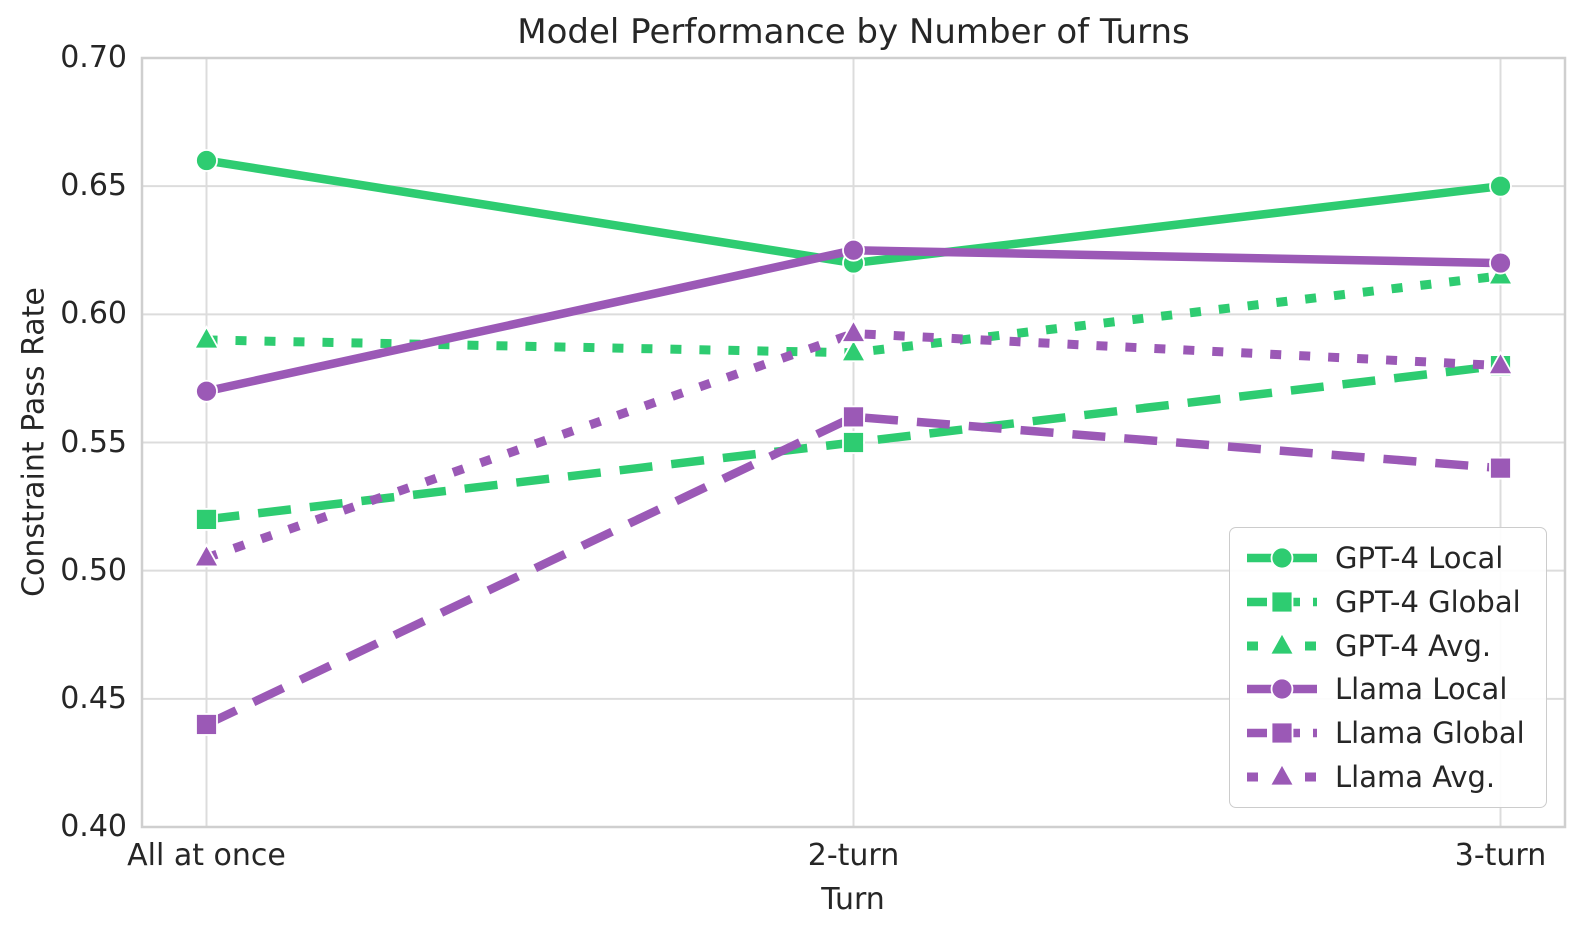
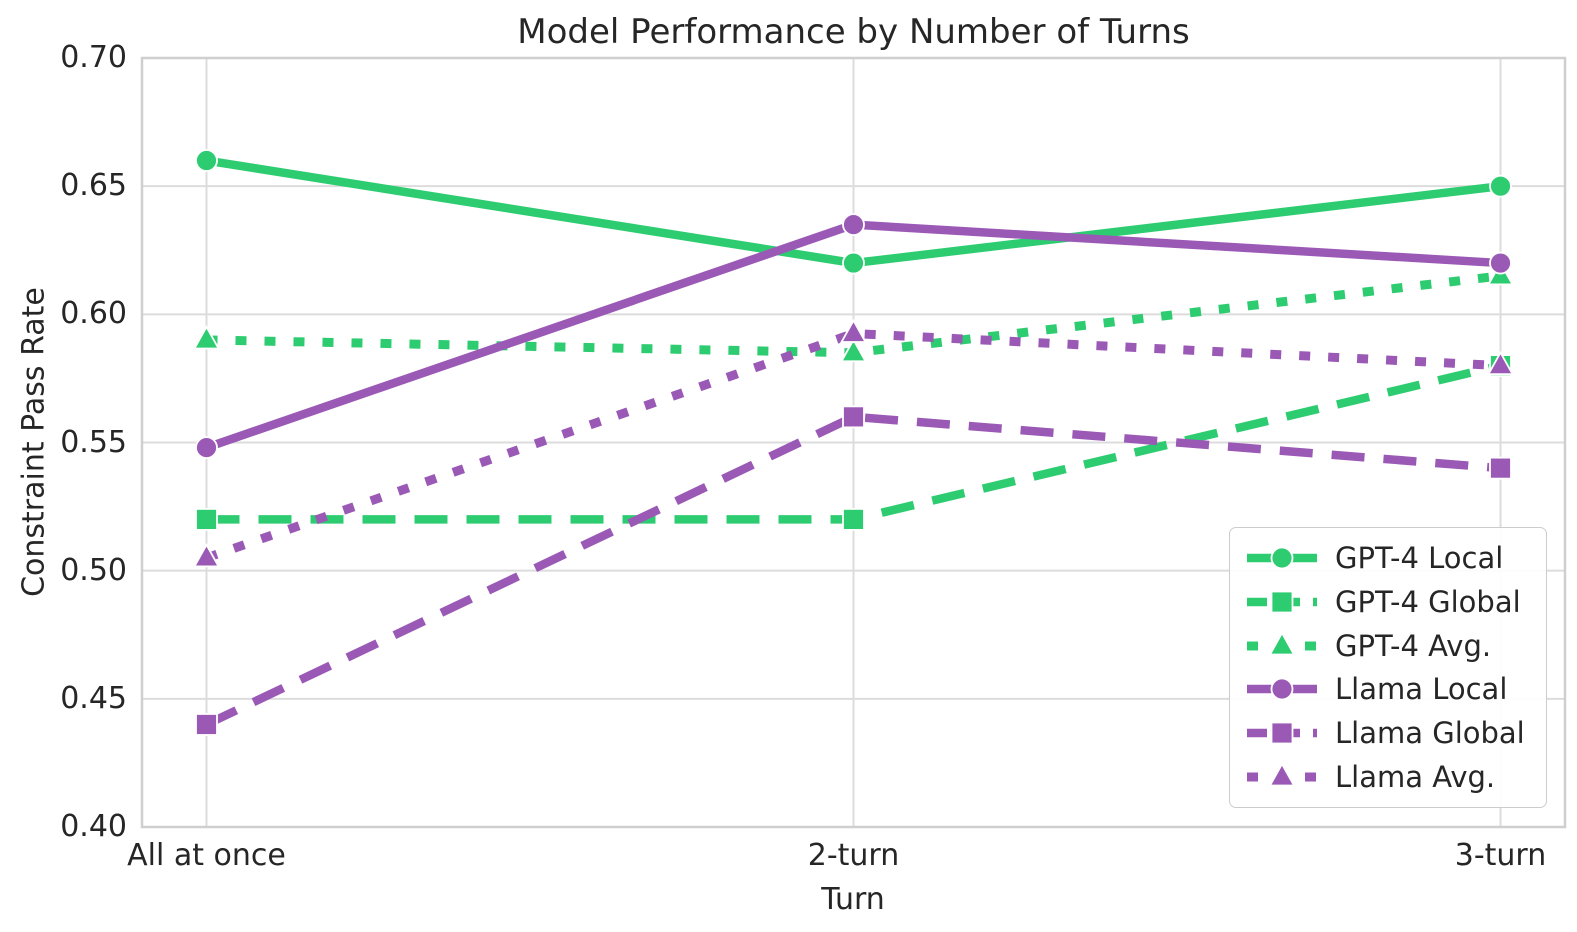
Llama Local/All at once: 0.570 -> 0.548
GPT-4 Global/2-turn: 0.55 -> 0.52
Llama Local/2-turn: 0.625 -> 0.635
